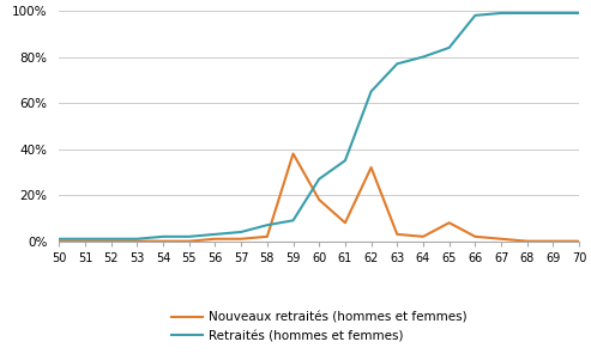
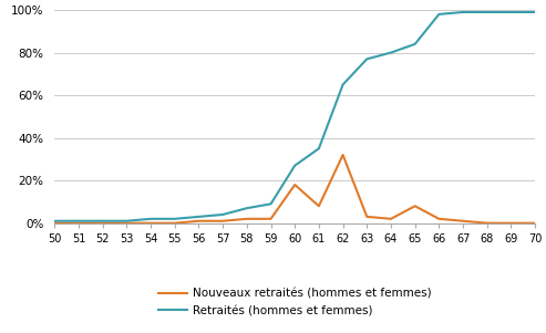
Nouveaux retraités (hommes et femmes)/59: 38% -> 2%
